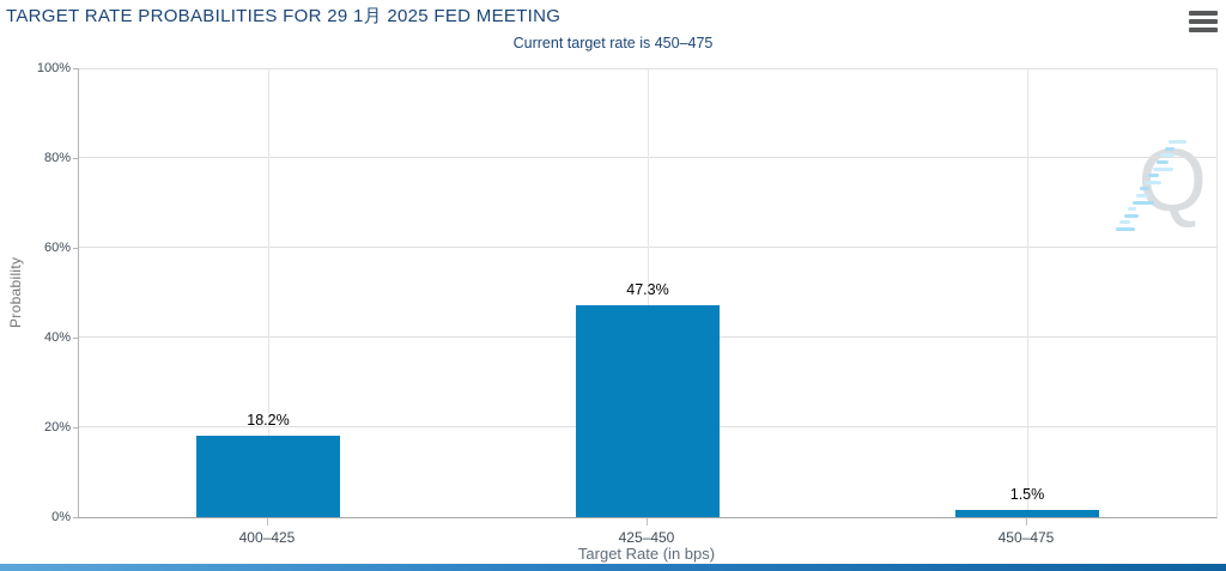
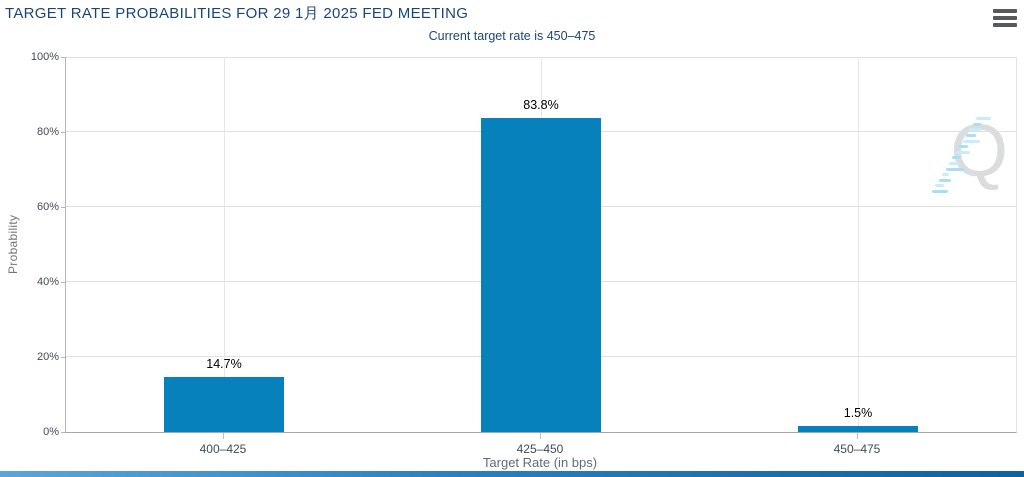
400–425: 18.2% -> 14.7%
425–450: 47.3% -> 83.8%
